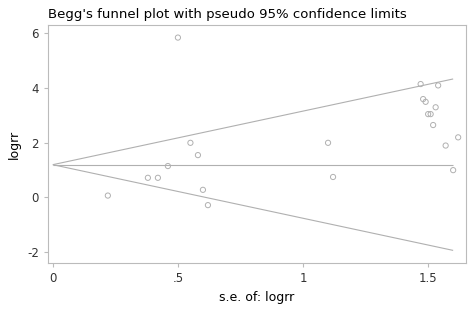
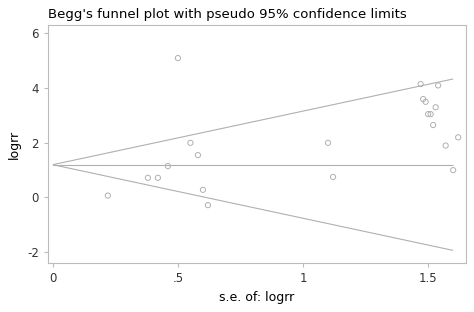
.5: 5.85 -> 5.10
